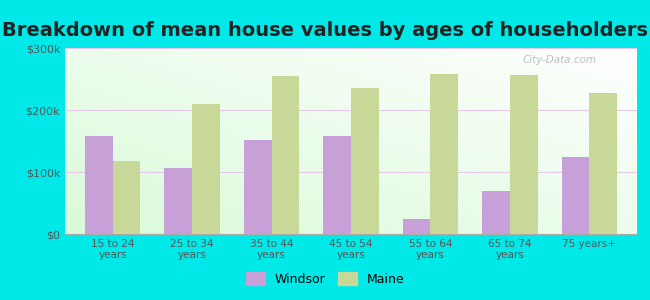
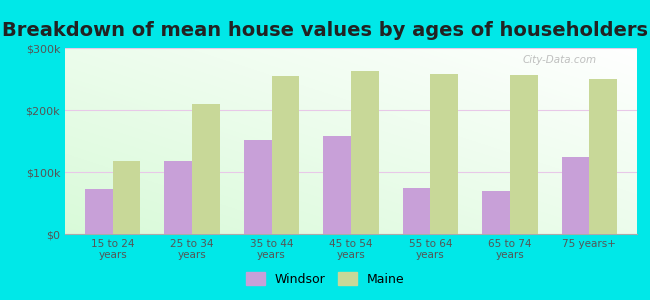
Windsor/15 to 24 years: $158k -> $72k
Windsor/25 to 34 years: $106k -> $118k
Maine/45 to 54 years: $236k -> $263k
Windsor/55 to 64 years: $24k -> $74k
Maine/75 years+: $228k -> $250k
